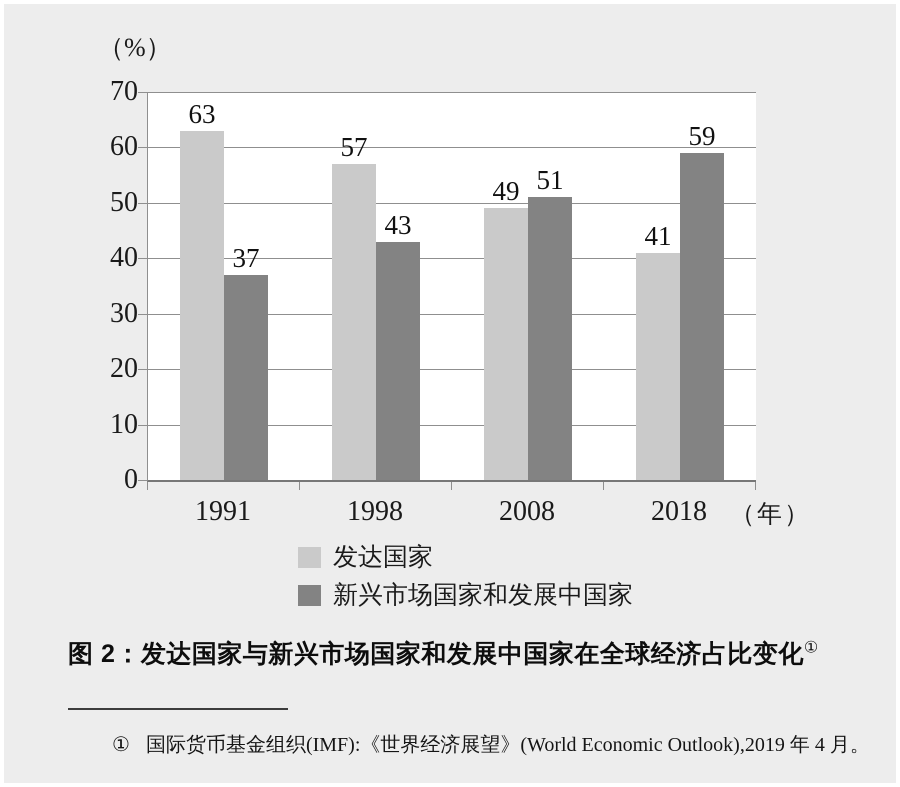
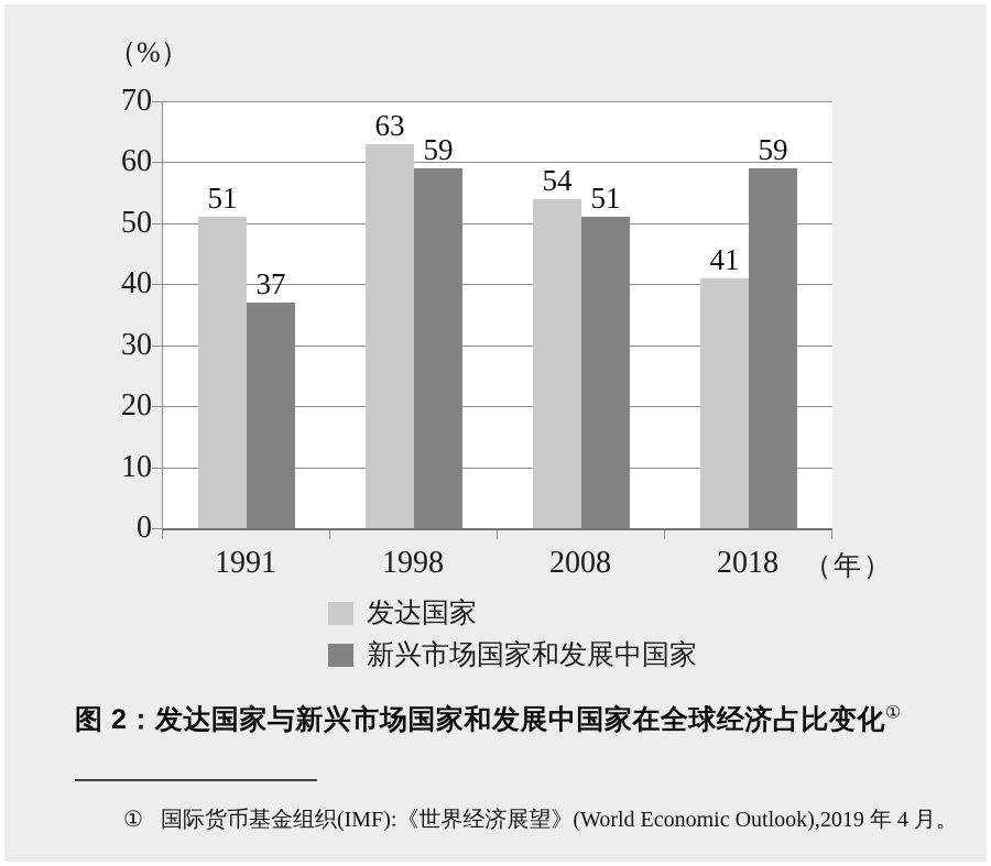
发达国家/1991: 63 -> 51
发达国家/1998: 57 -> 63
新兴市场国家和发展中国家/1998: 43 -> 59
发达国家/2008: 49 -> 54
